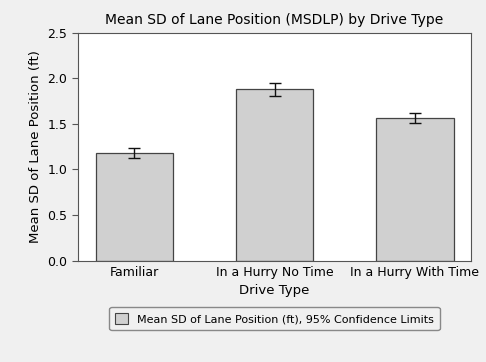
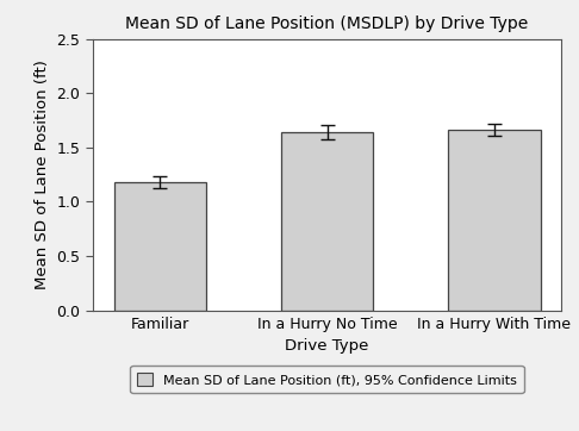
In a Hurry No Time: 1.88 -> 1.64
In a Hurry With Time: 1.56 -> 1.66
